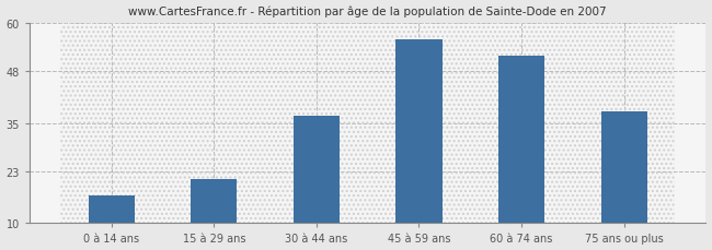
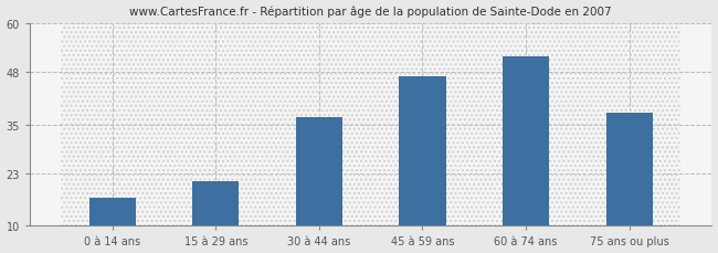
45 à 59 ans: 56 -> 47
